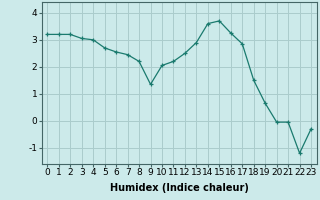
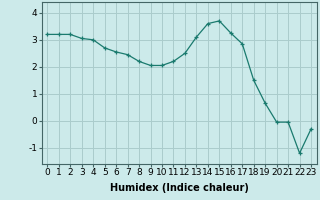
9: 1.35 -> 2.05
13: 2.90 -> 3.10
